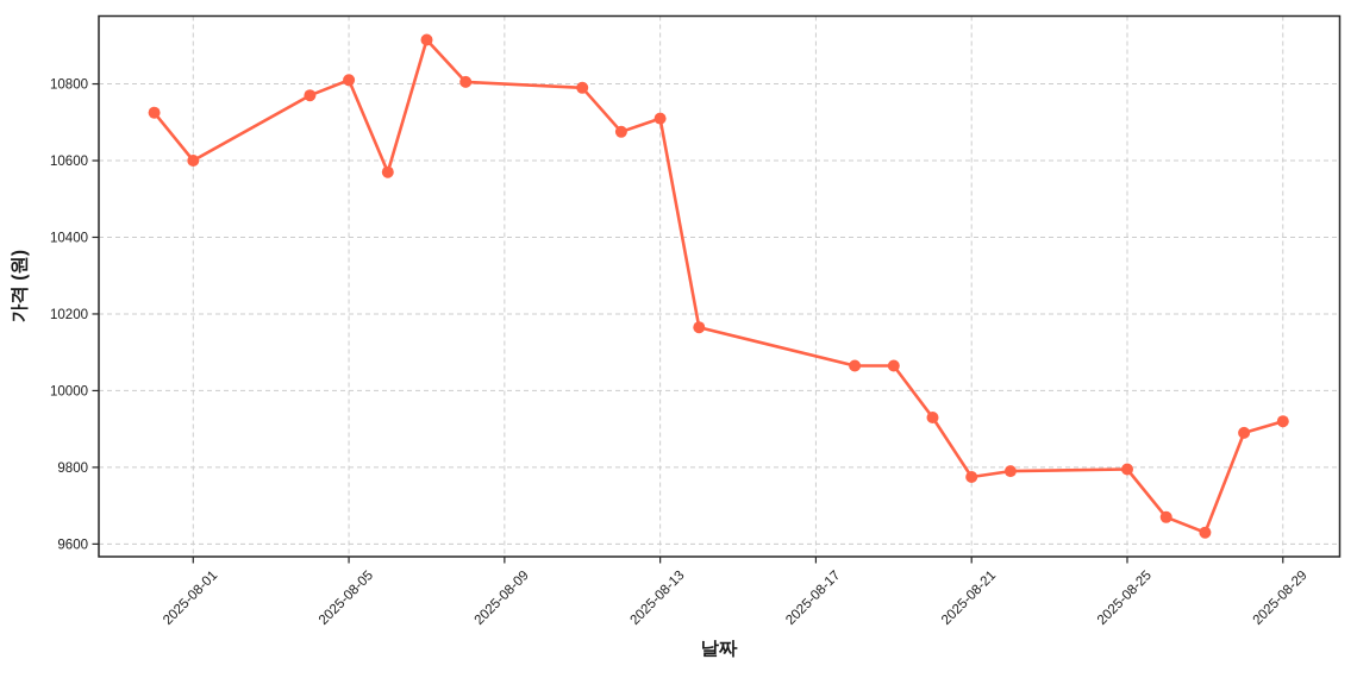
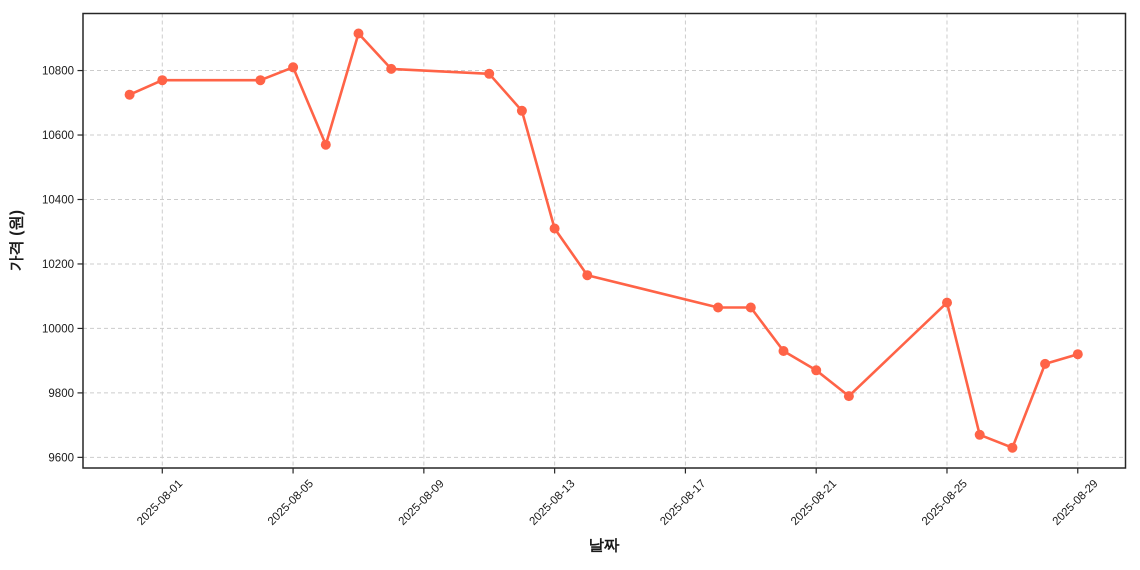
2025-08-01: 10600 -> 10770
2025-08-13: 10710 -> 10310
2025-08-21: 9780 -> 9870
2025-08-25: 9800 -> 10080
